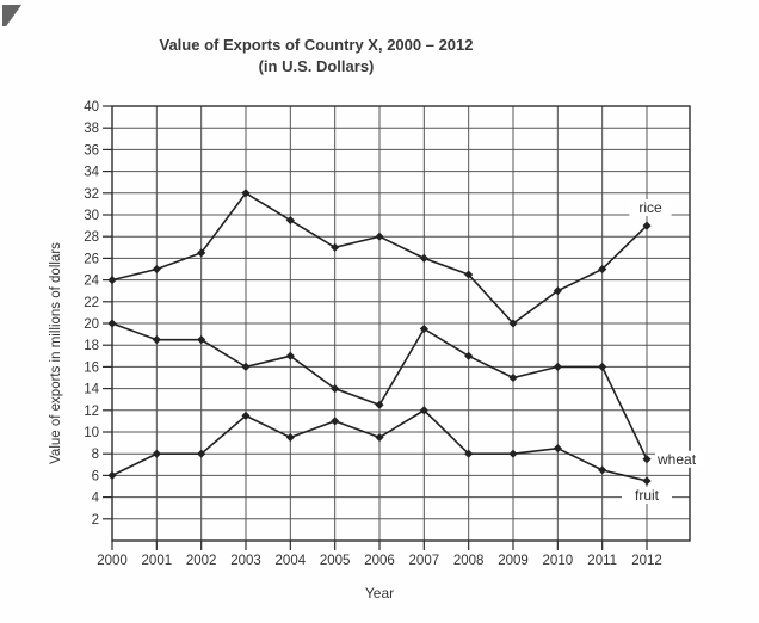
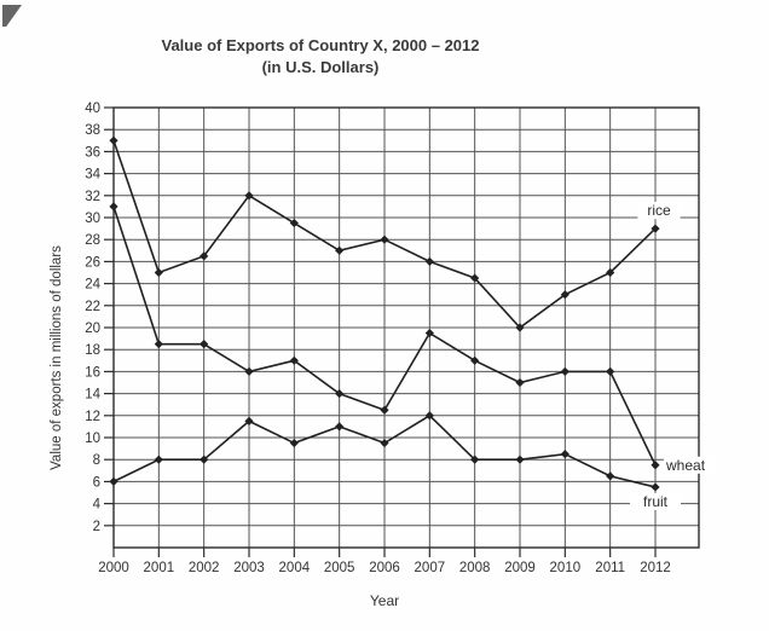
rice/2000: 24 -> 37
wheat/2000: 20 -> 31
